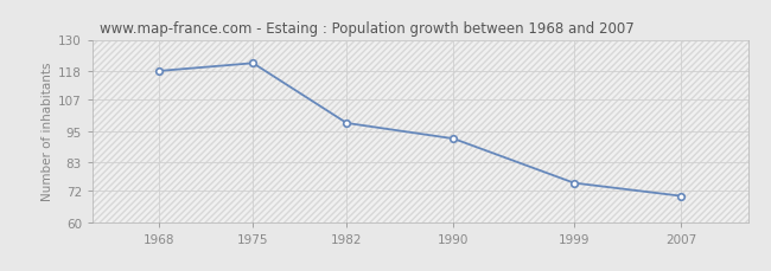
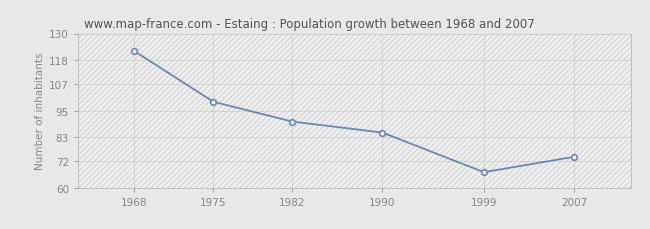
1968: 118 -> 122
1975: 121 -> 99
1982: 98 -> 90
1990: 92 -> 85
1999: 75 -> 67
2007: 70 -> 74
